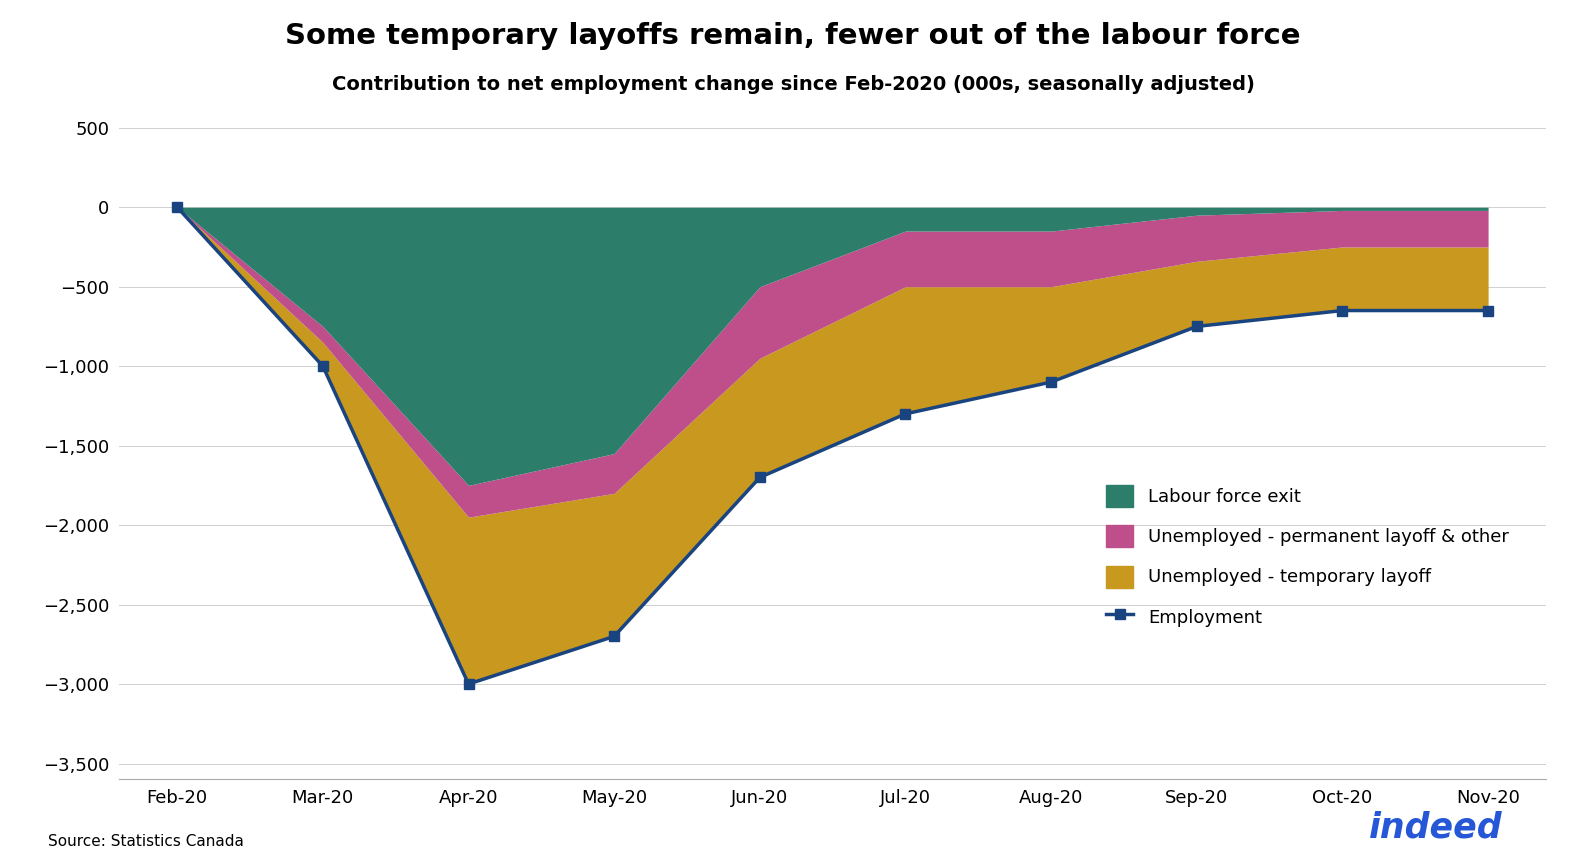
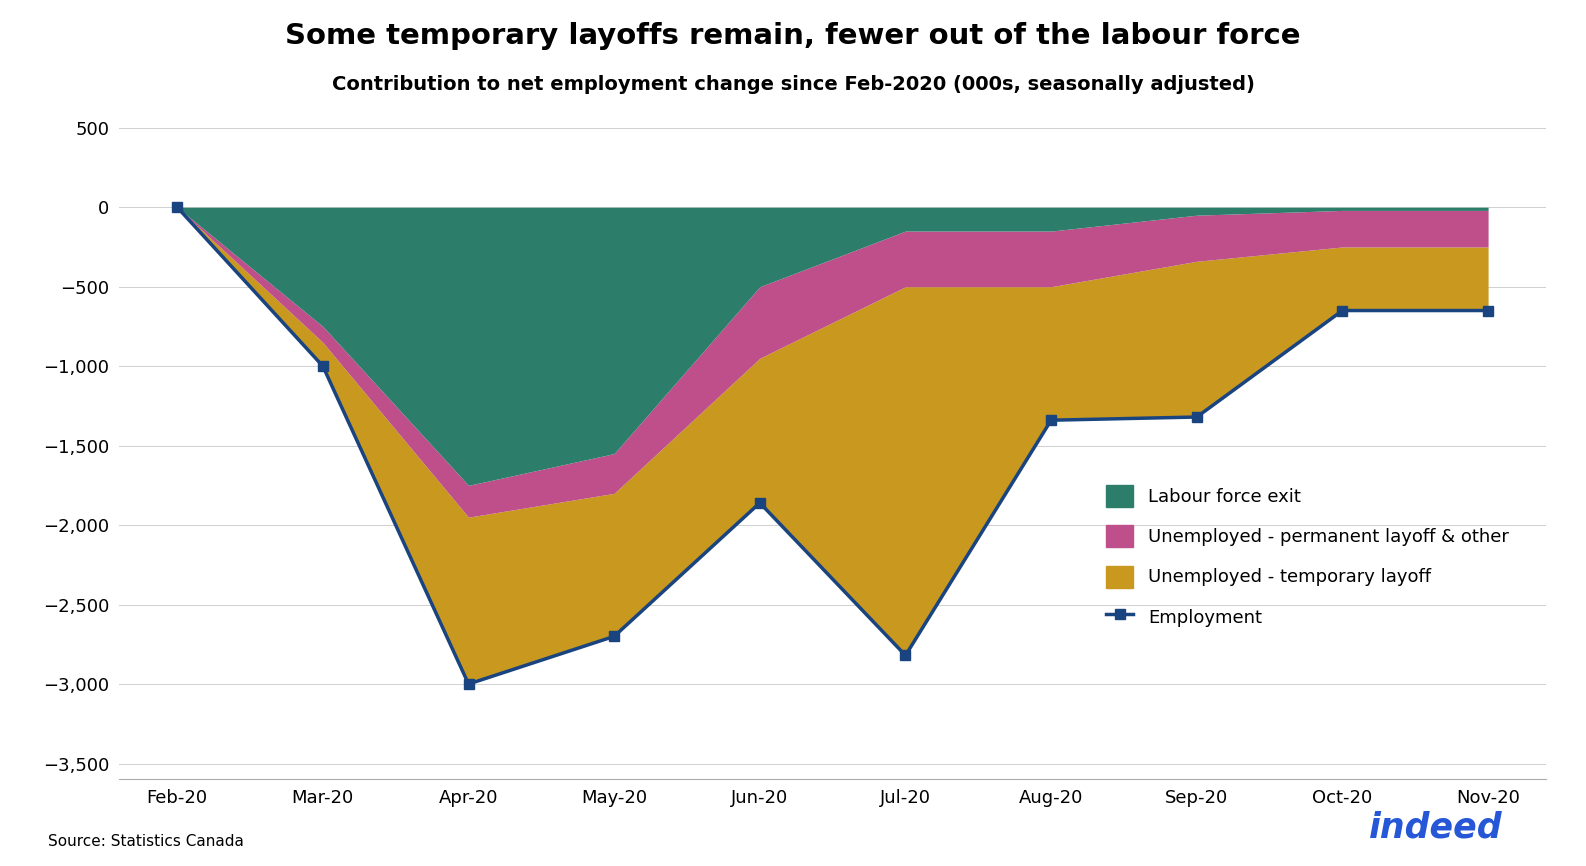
Employment/Jun-20: -1,700 -> -1,860
Employment/Jul-20: -1,300 -> -2,820
Employment/Aug-20: -1,100 -> -1,340
Employment/Sep-20: -750 -> -1,320
